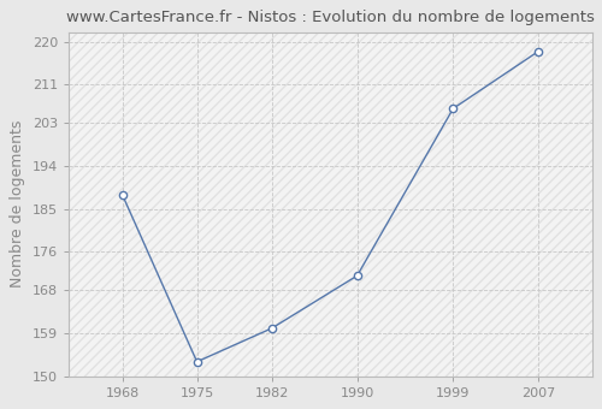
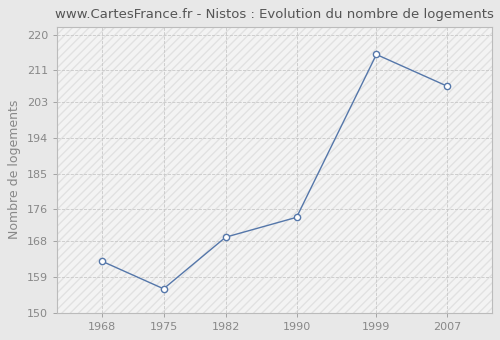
1968: 188 -> 163
1975: 153 -> 156
1982: 160 -> 169
1990: 171 -> 174
1999: 206 -> 215
2007: 218 -> 207
